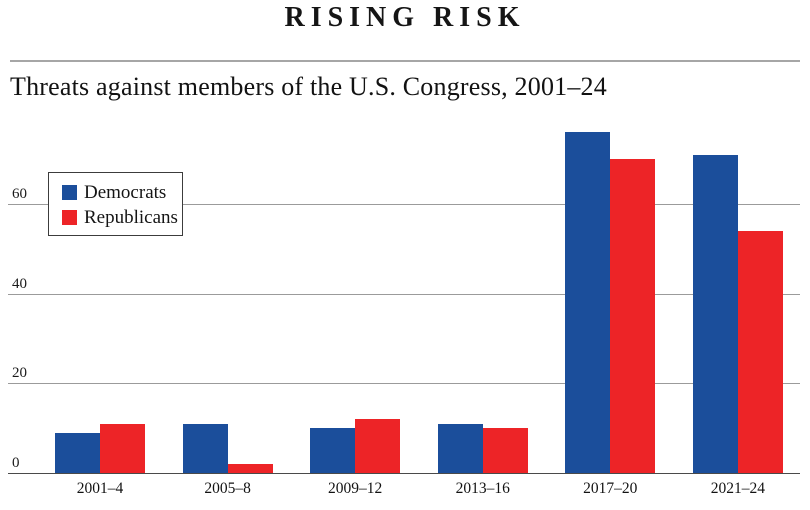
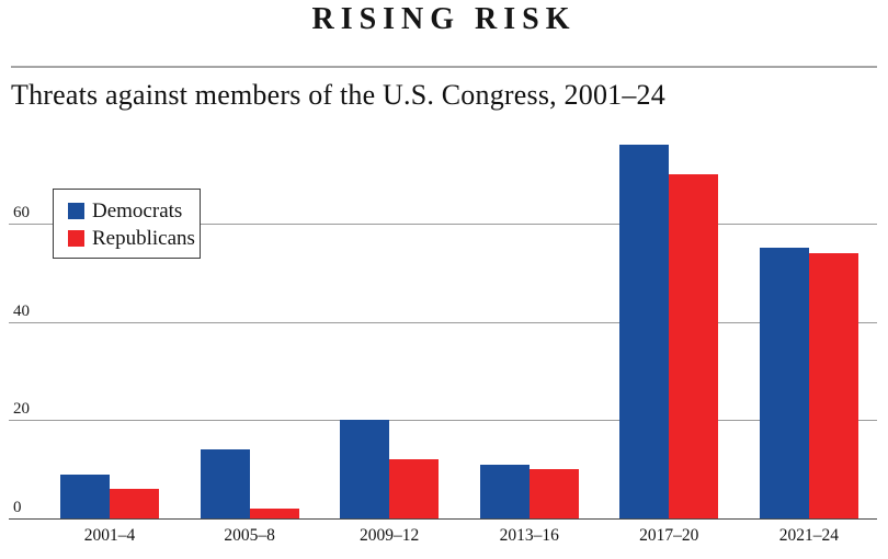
Republicans/2001–4: 11 -> 6
Democrats/2005–8: 11 -> 14
Democrats/2009–12: 10 -> 20
Democrats/2021–24: 71 -> 55
